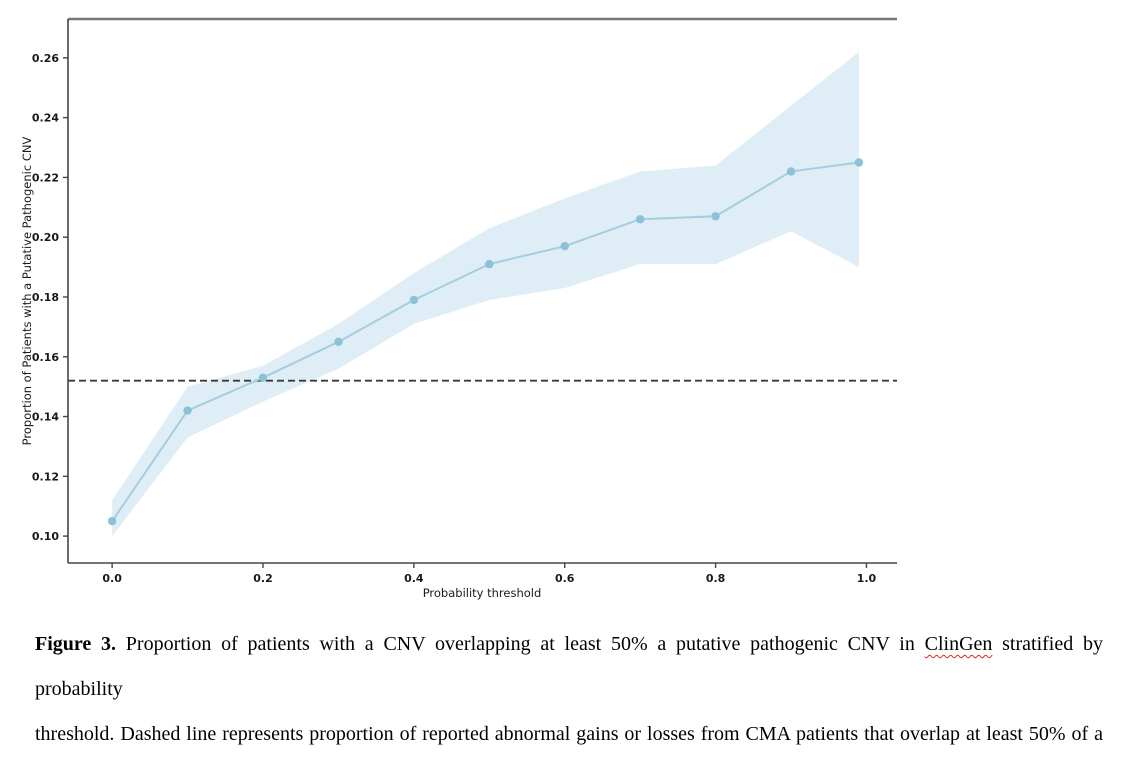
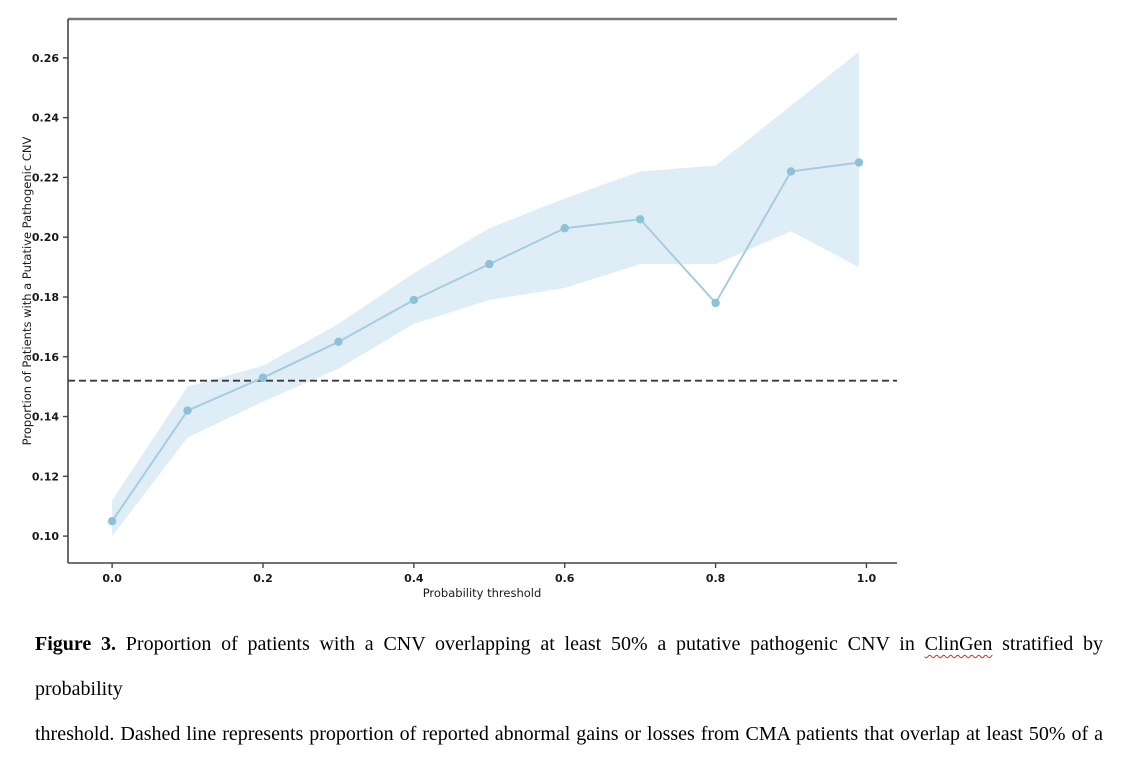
0.6: 0.197 -> 0.203
0.8: 0.207 -> 0.178
